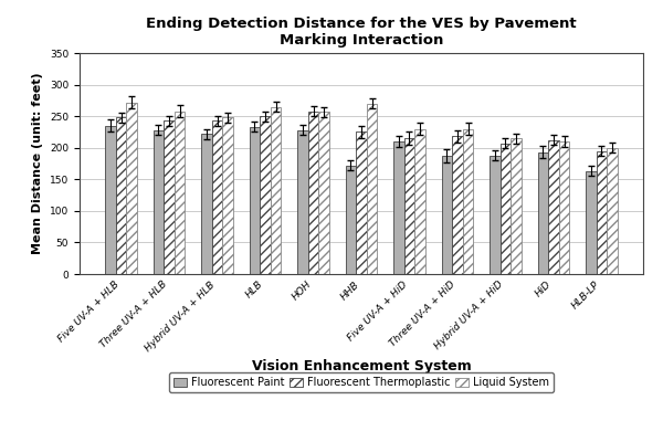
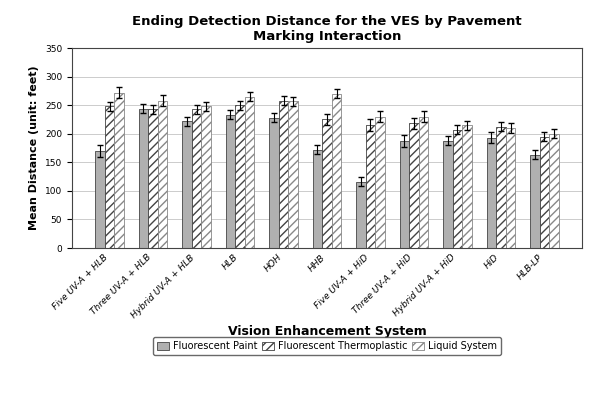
Fluorescent Paint/Five UV-A + HLB: 235 -> 170
Fluorescent Paint/Three UV-A + HLB: 228 -> 244
Fluorescent Paint/Five UV-A + HiD: 210 -> 116
